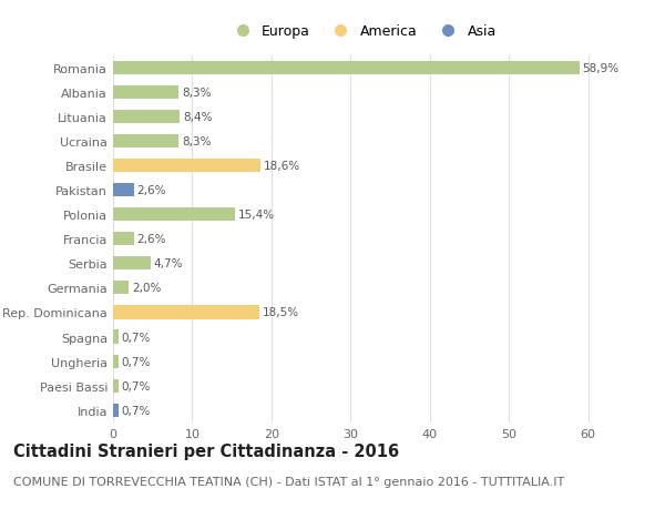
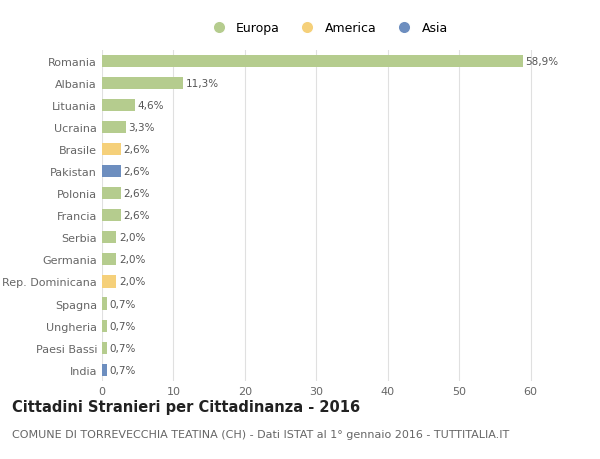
Albania: 8,3% -> 11,3%
Lituania: 8,4% -> 4,6%
Ucraina: 8,3% -> 3,3%
Brasile: 18,6% -> 2,6%
Polonia: 15,4% -> 2,6%
Serbia: 4,7% -> 2,0%
Rep. Dominicana: 18,5% -> 2,0%
